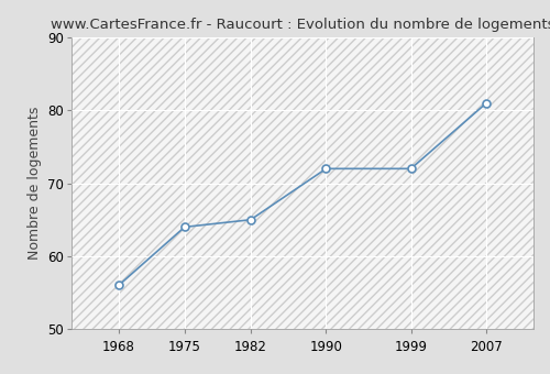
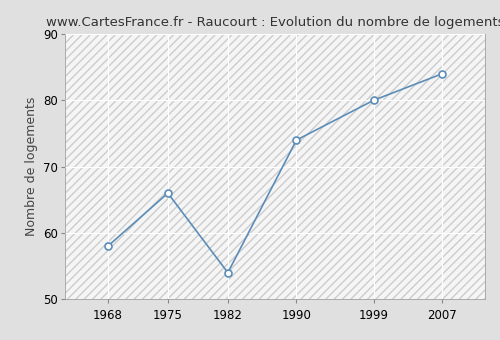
1968: 56 -> 58
1975: 64 -> 66
1982: 65 -> 54
1990: 72 -> 74
1999: 72 -> 80
2007: 81 -> 84
